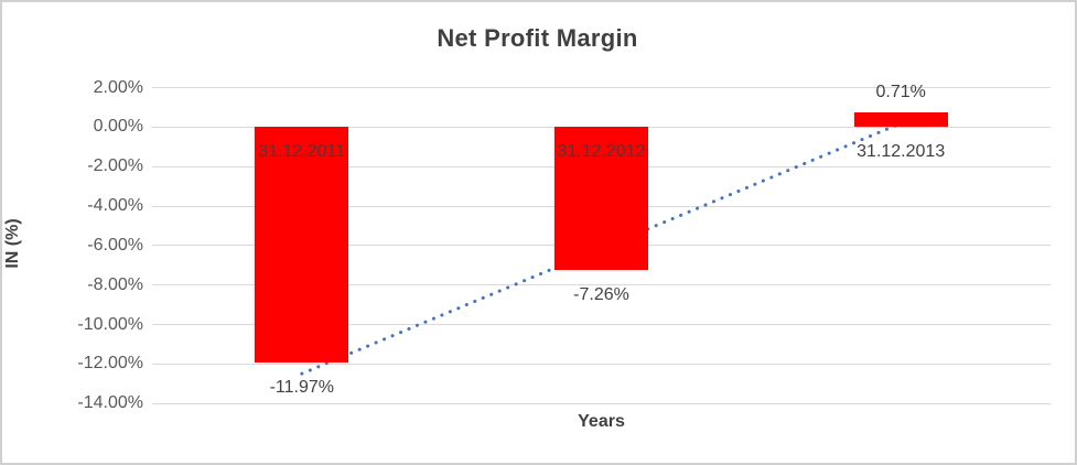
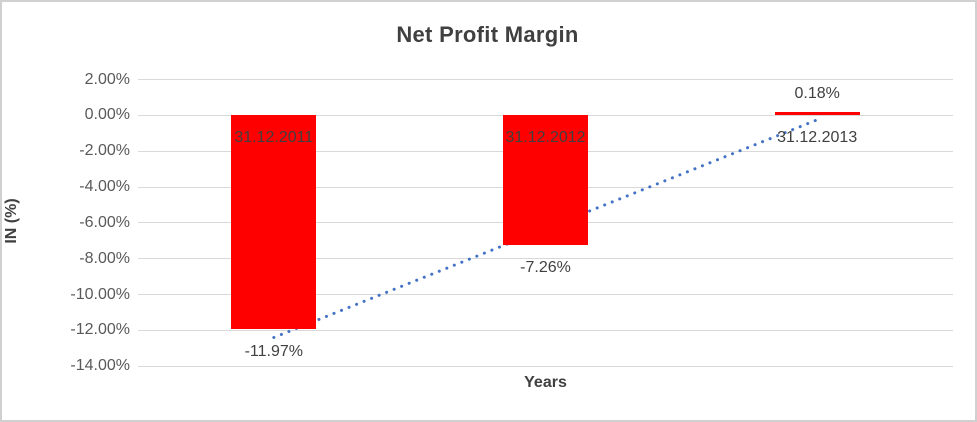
31.12.2013: 0.71% -> 0.18%
